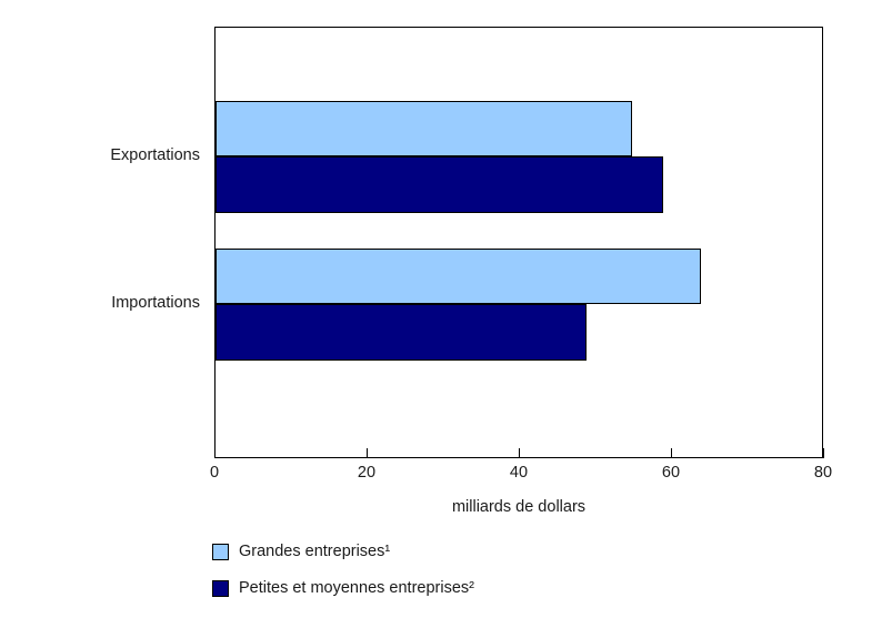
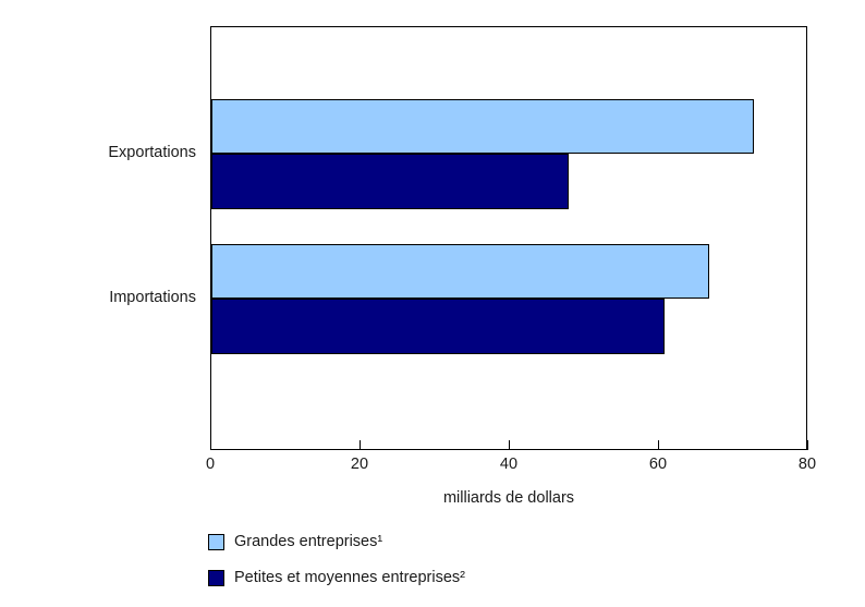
Grandes entreprises¹/Exportations: 55 -> 73
Petites et moyennes entreprises²/Exportations: 59 -> 48
Grandes entreprises¹/Importations: 64 -> 67
Petites et moyennes entreprises²/Importations: 49 -> 61
